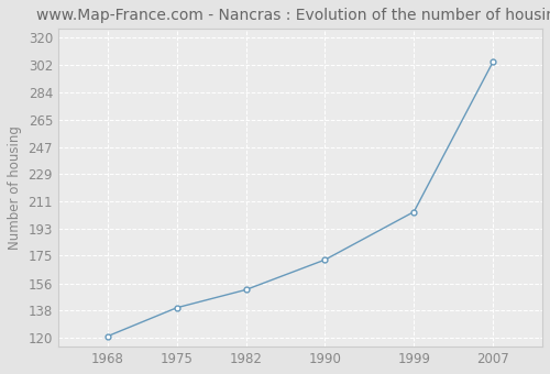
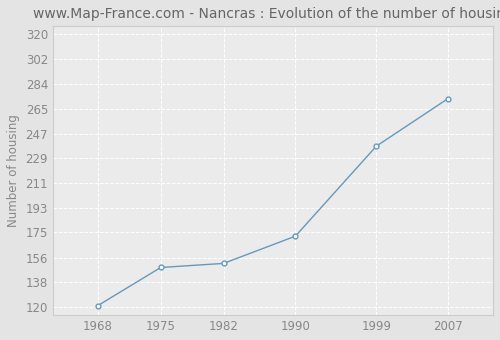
1975: 140 -> 149
1999: 204 -> 238
2007: 304 -> 273
